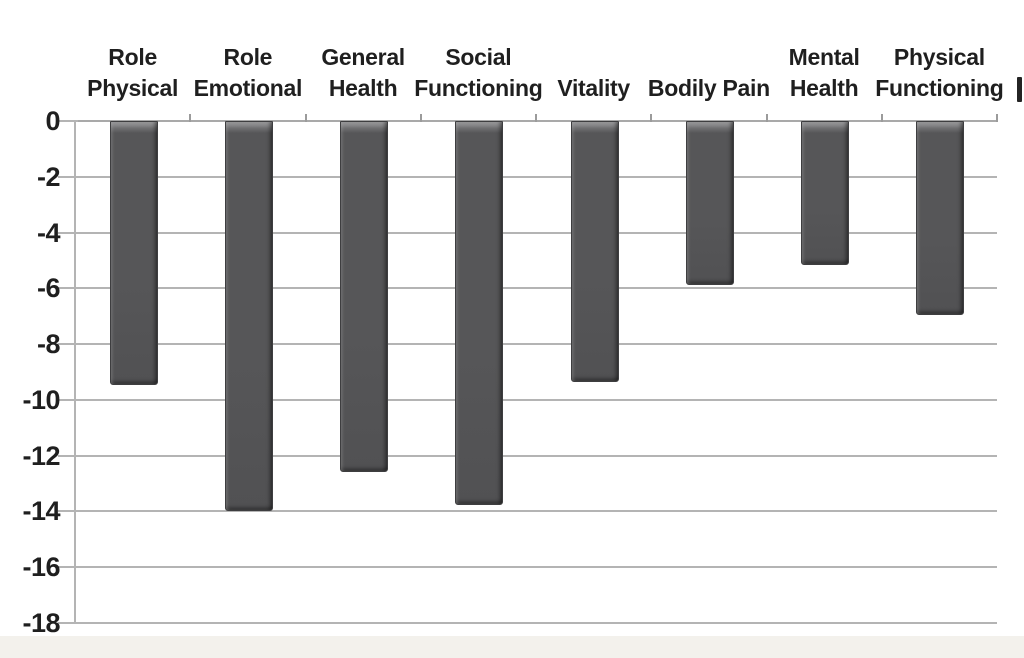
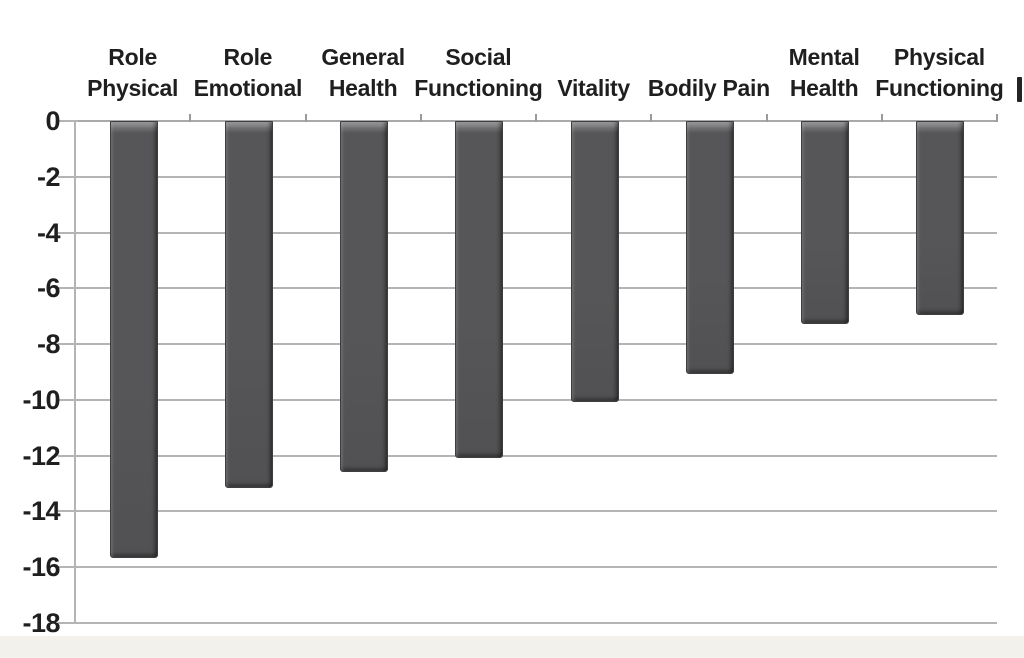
Role Physical: -9.4 -> -15.6
Role Emotional: -13.9 -> -13.1
Social Functioning: -13.7 -> -12.0
Vitality: -9.3 -> -10.0
Bodily Pain: -5.8 -> -9.0
Mental Health: -5.1 -> -7.2
